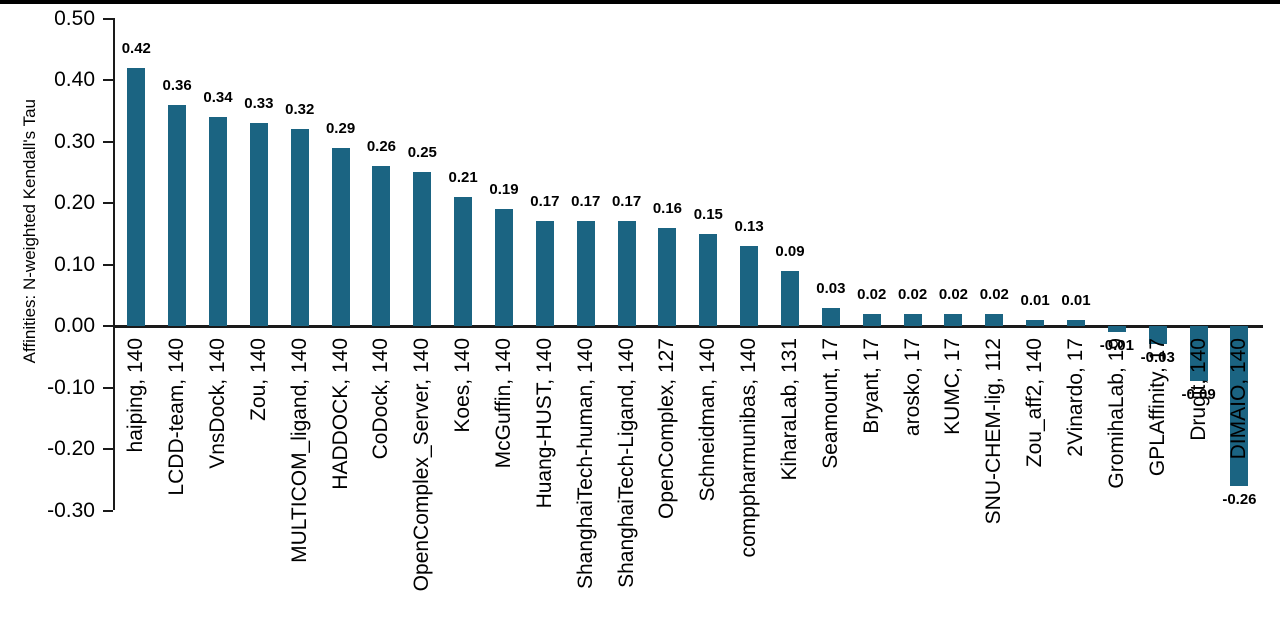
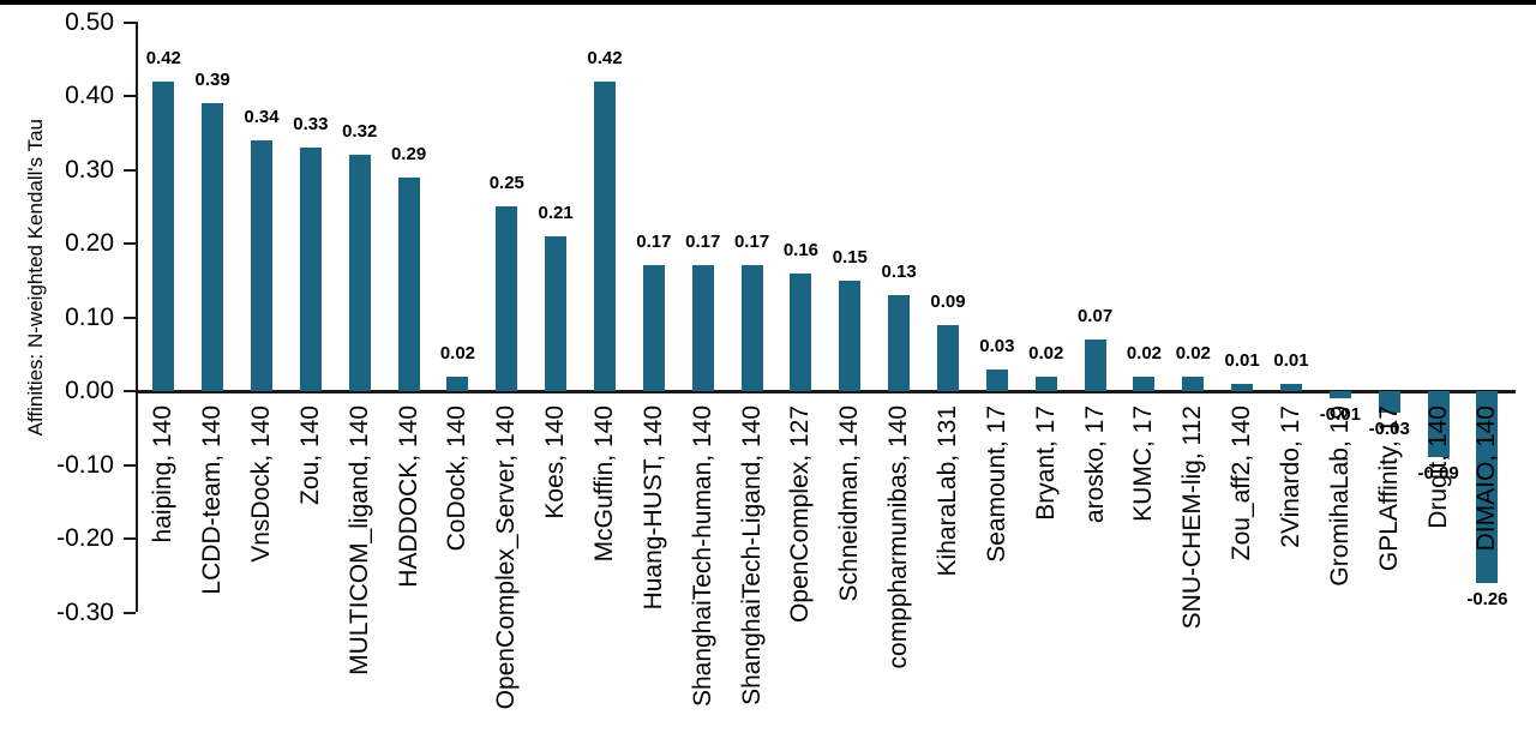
LCDD-team, 140: 0.36 -> 0.39
CoDock, 140: 0.26 -> 0.02
McGuffin, 140: 0.19 -> 0.42
arosko, 17: 0.02 -> 0.07
